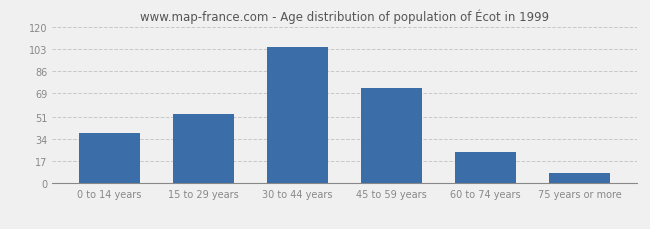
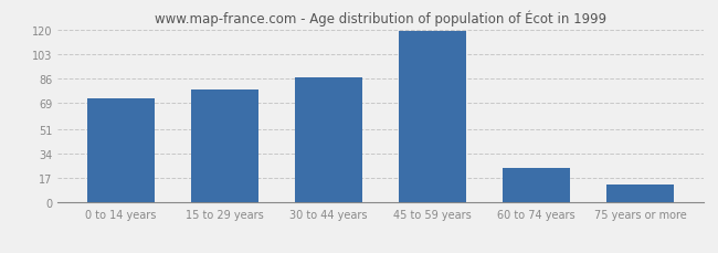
0 to 14 years: 38 -> 72
15 to 29 years: 53 -> 78
30 to 44 years: 104 -> 87
45 to 59 years: 73 -> 119
75 years or more: 8 -> 12
